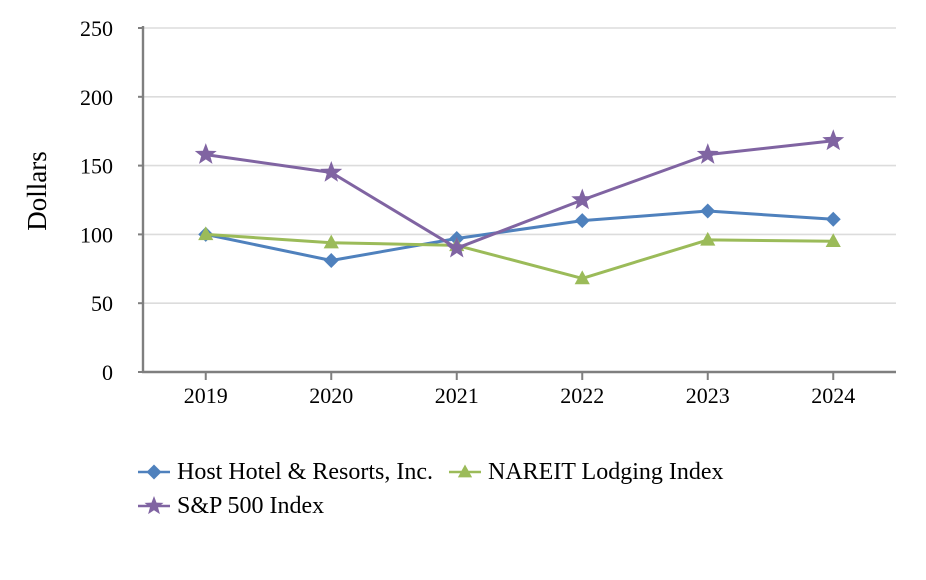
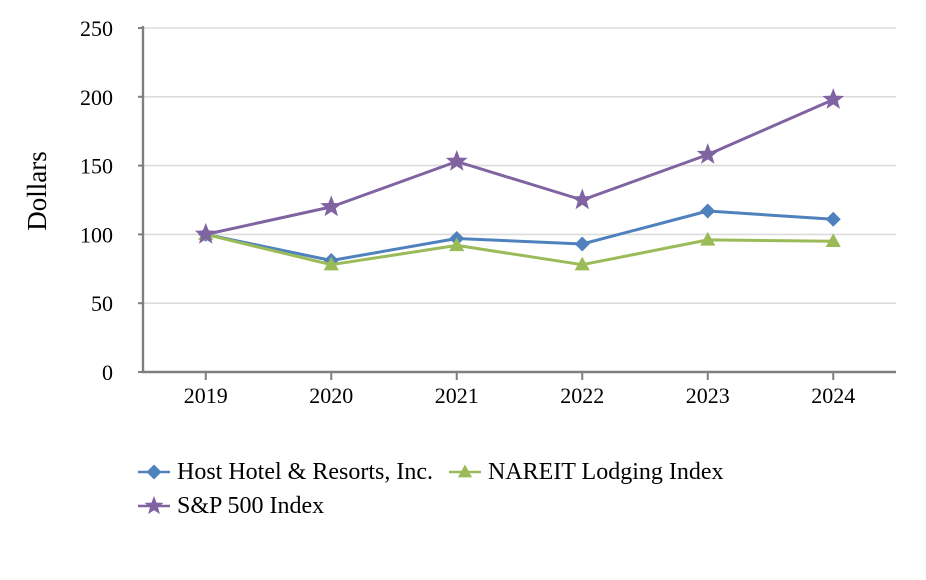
S&P 500 Index/2019: 158 -> 100
NAREIT Lodging Index/2020: 94 -> 78
S&P 500 Index/2020: 145 -> 120
S&P 500 Index/2021: 90 -> 153
Host Hotel & Resorts, Inc./2022: 110 -> 93
NAREIT Lodging Index/2022: 68 -> 78
S&P 500 Index/2024: 168 -> 198
